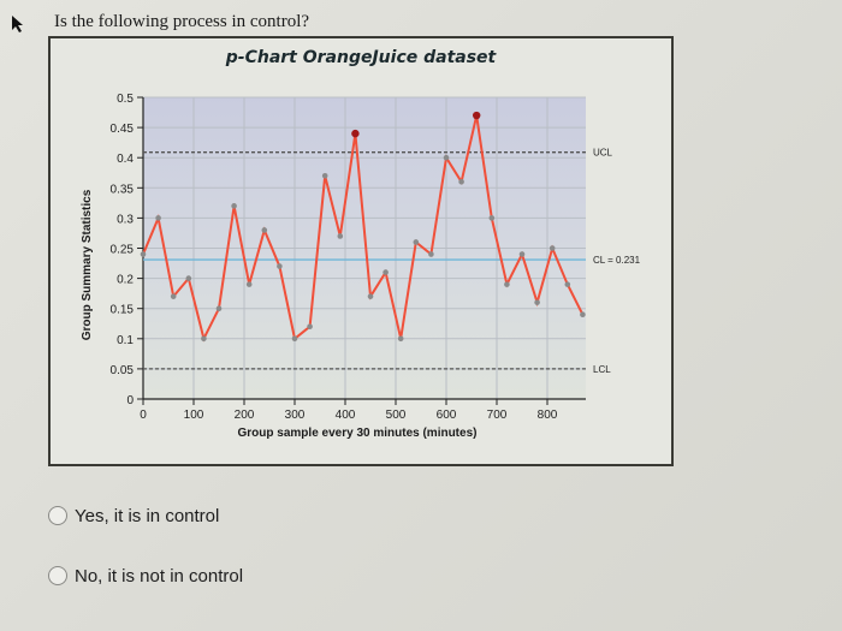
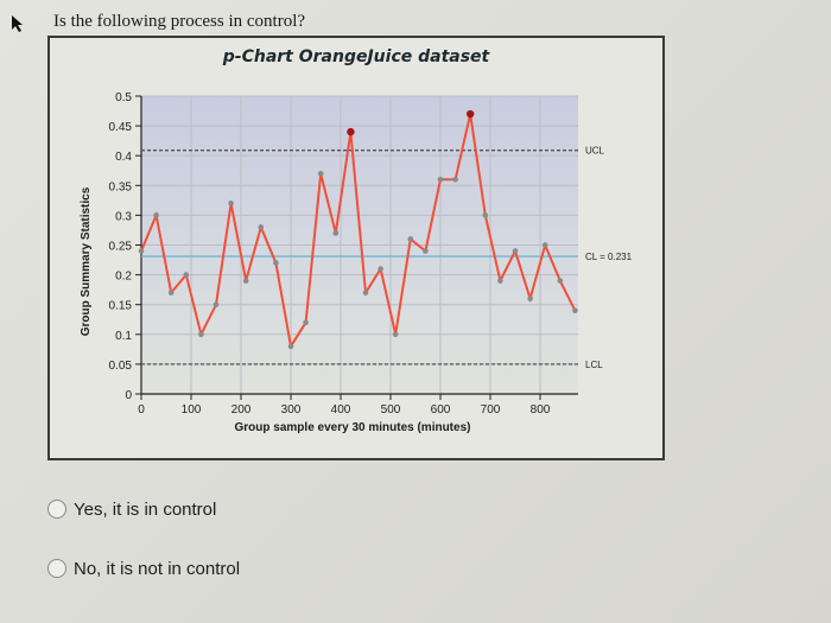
300: 0.10 -> 0.08
600: 0.40 -> 0.36
